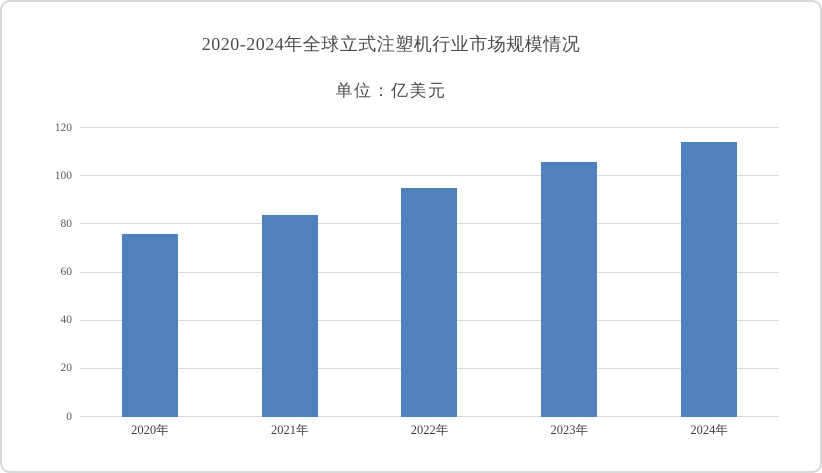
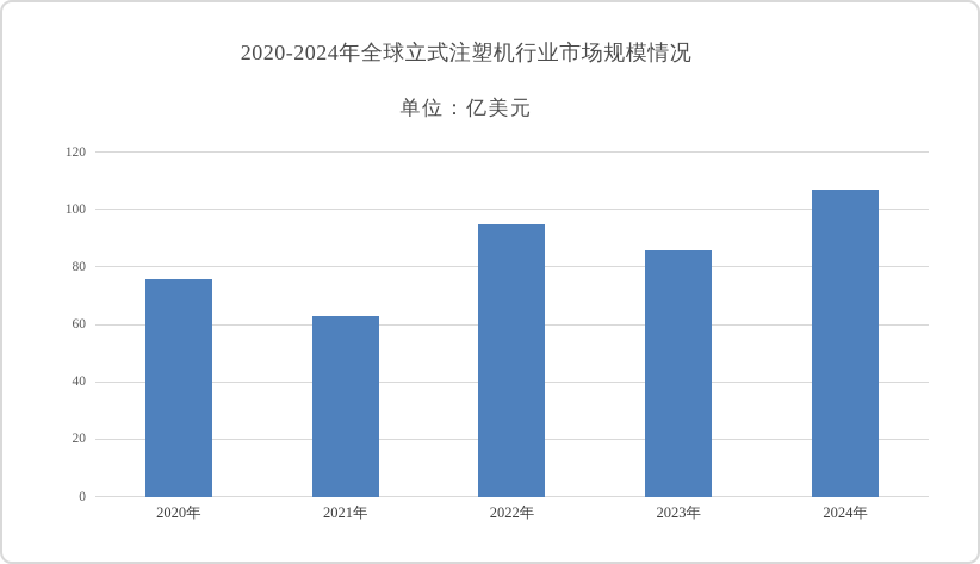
2021年: 84 -> 63
2023年: 106 -> 86
2024年: 114 -> 107
